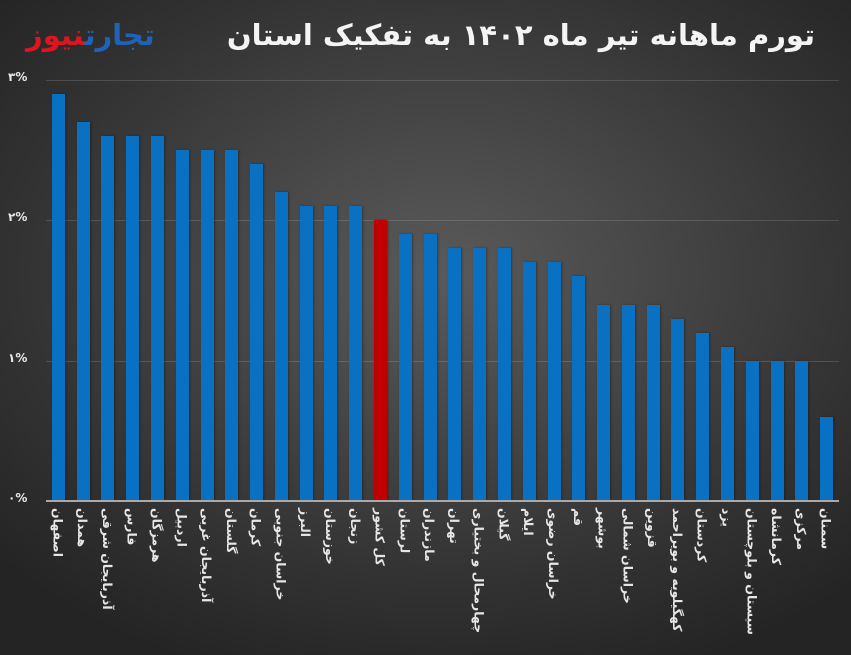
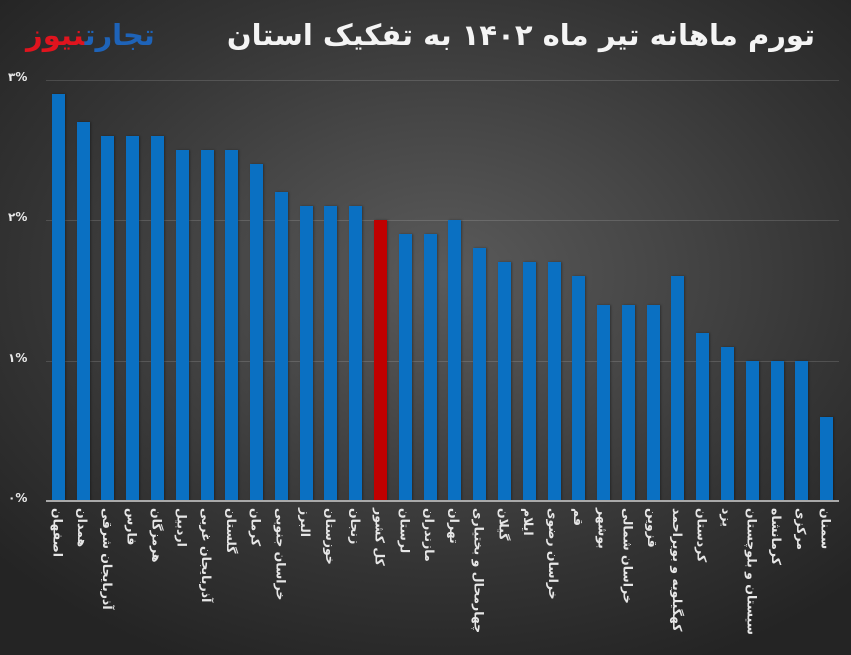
تهران: 1.8% -> 2.0%
گیلان: 1.8% -> 1.7%
کهگیلویه و بویراحمد: 1.3% -> 1.6%
